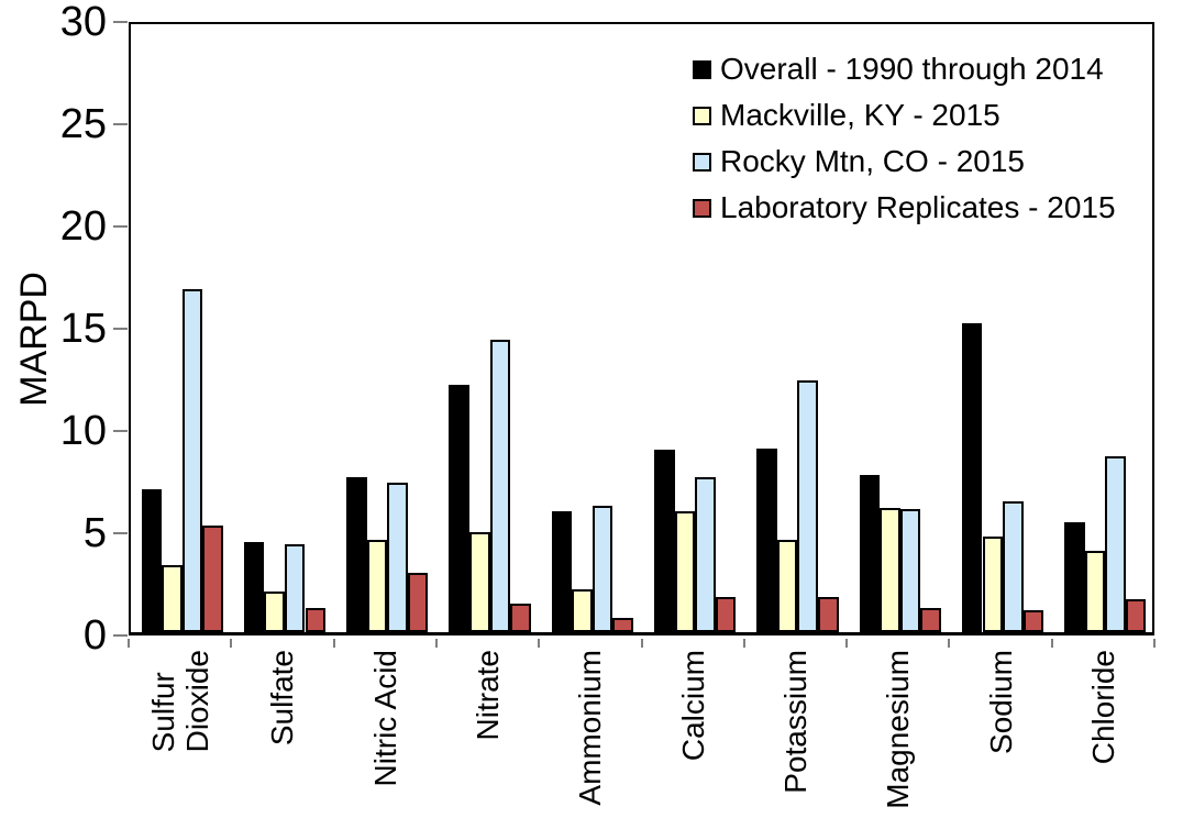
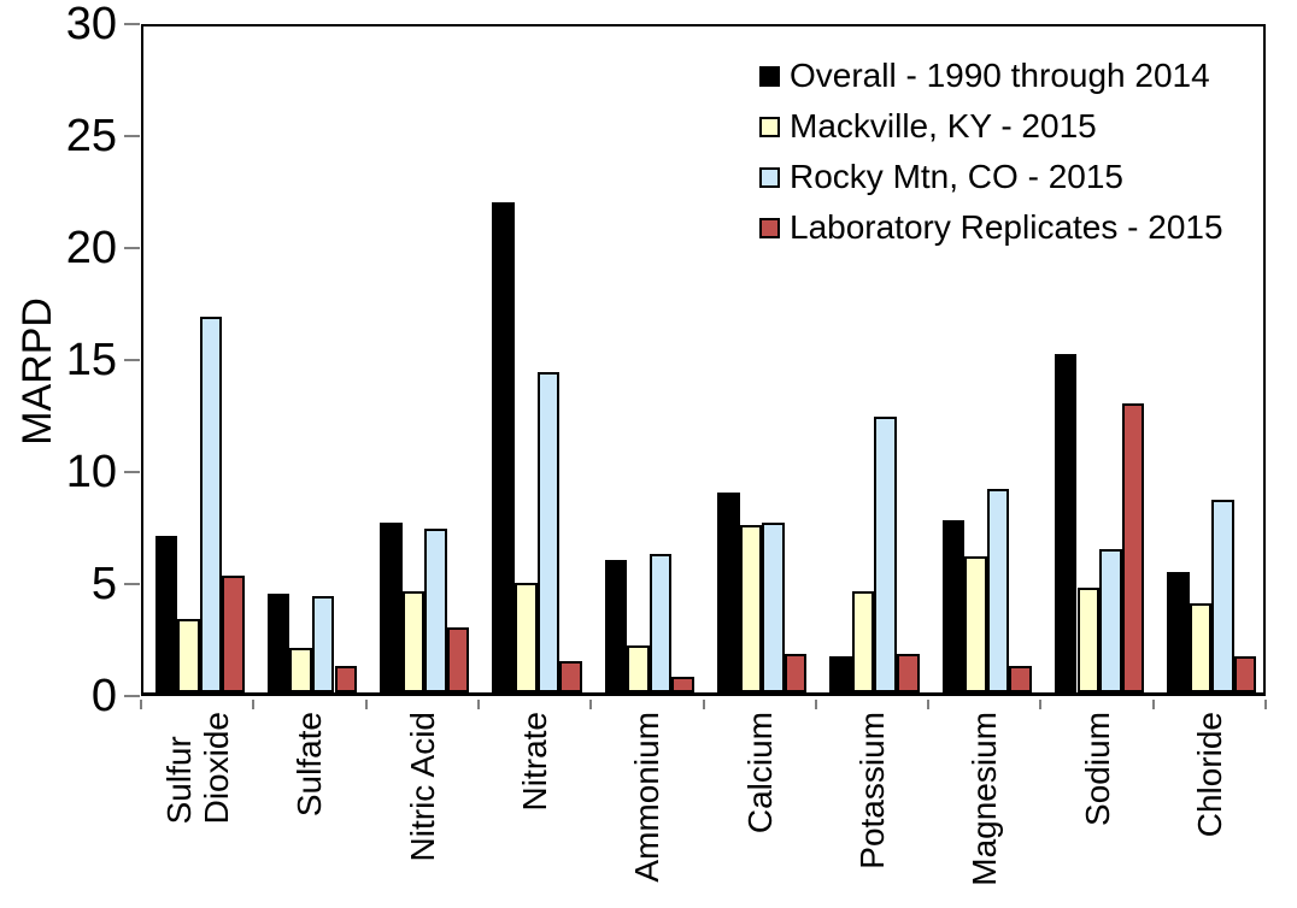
Overall - 1990 through 2014/Nitrate: 12.1 -> 21.9
Mackville, KY - 2015/Calcium: 5.9 -> 7.5
Overall - 1990 through 2014/Potassium: 9.0 -> 1.6
Rocky Mtn, CO - 2015/Magnesium: 6.0 -> 9.1
Laboratory Replicates - 2015/Sodium: 1.1 -> 12.9
